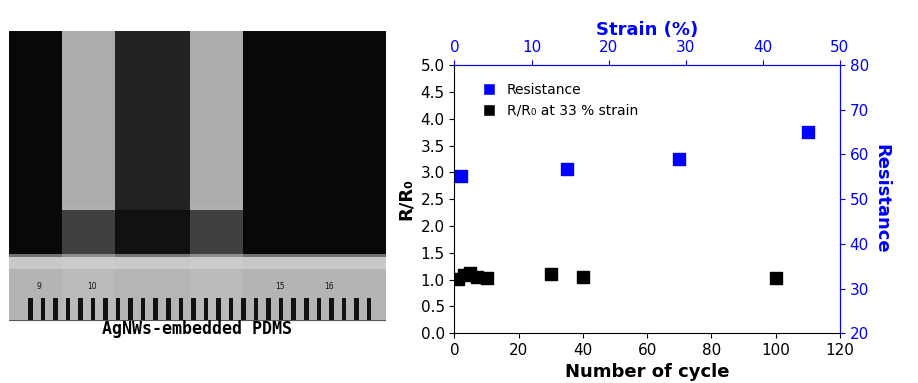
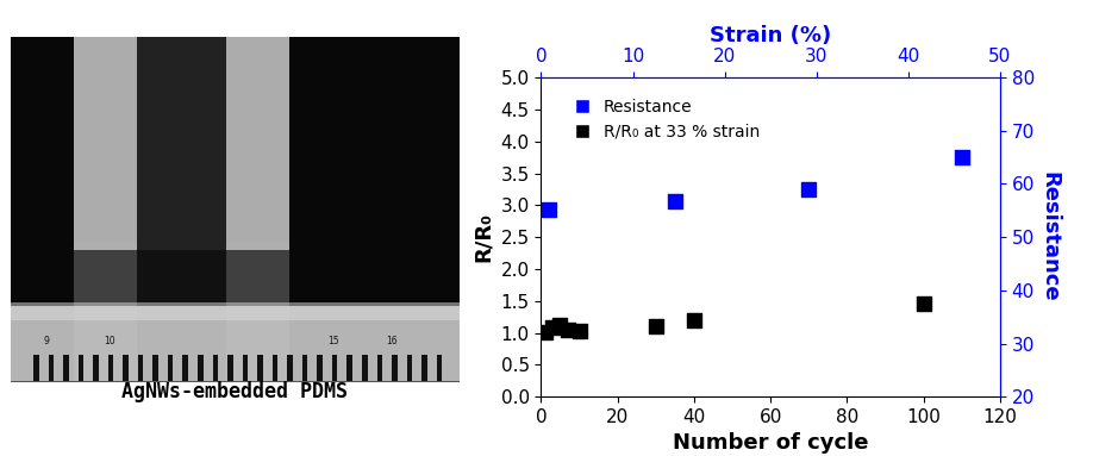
R/R₀ at 33 % strain/40: 1.05 -> 1.20
R/R₀ at 33 % strain/100: 1.03 -> 1.46
